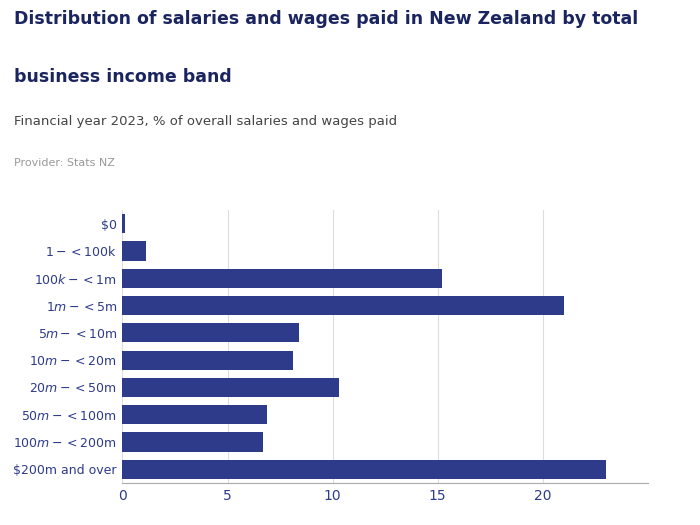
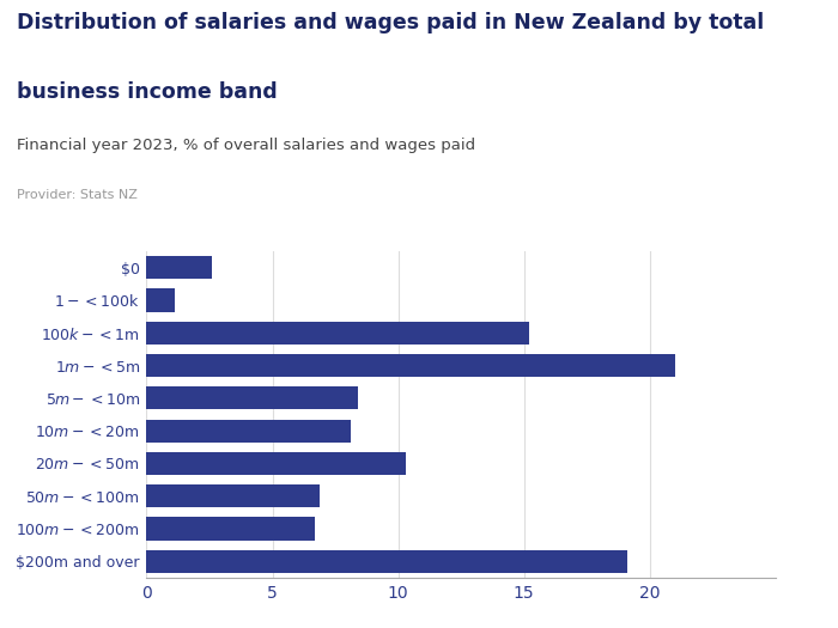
$0: 0.1 -> 2.6
$200m and over: 23.0 -> 19.1
